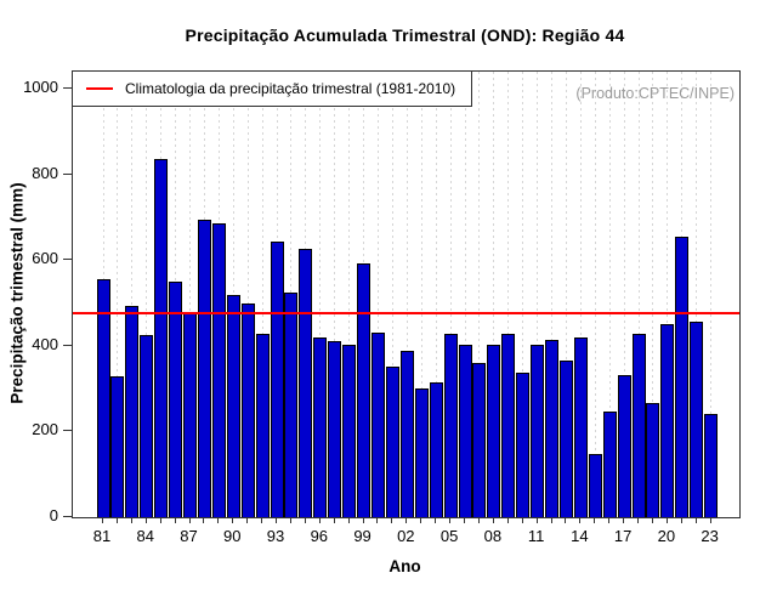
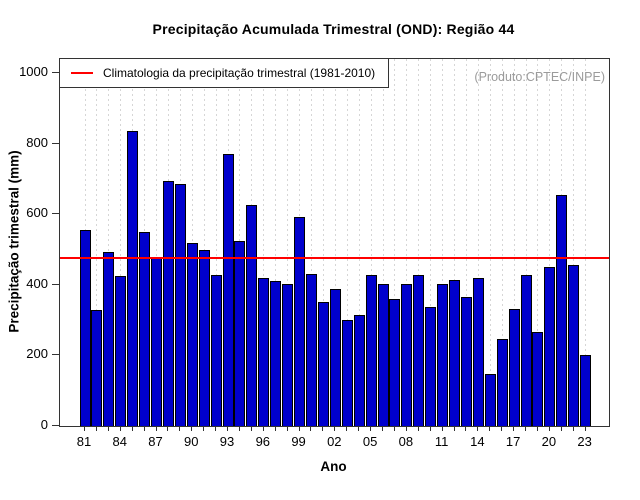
93: 640 -> 770
23: 240 -> 200
